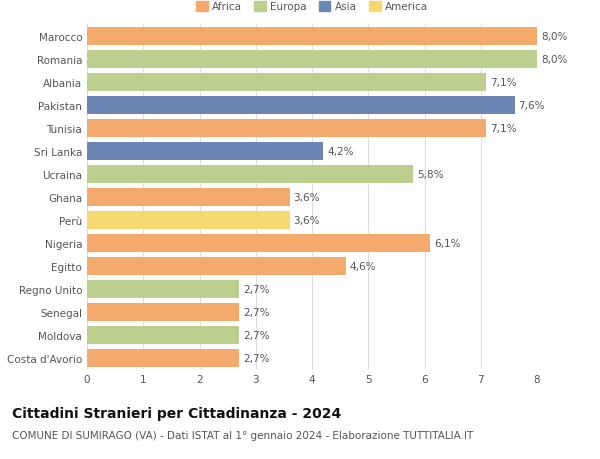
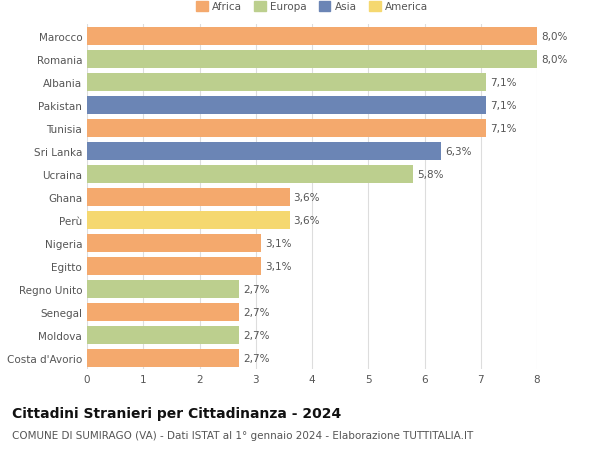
Pakistan: 7,6% -> 7,1%
Sri Lanka: 4,2% -> 6,3%
Nigeria: 6,1% -> 3,1%
Egitto: 4,6% -> 3,1%
